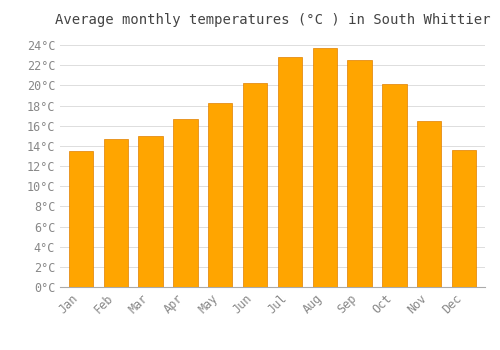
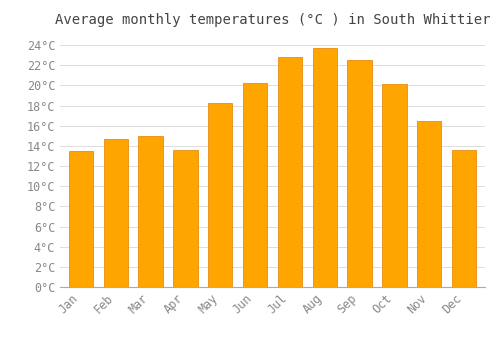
Apr: 16.7°C -> 13.6°C
